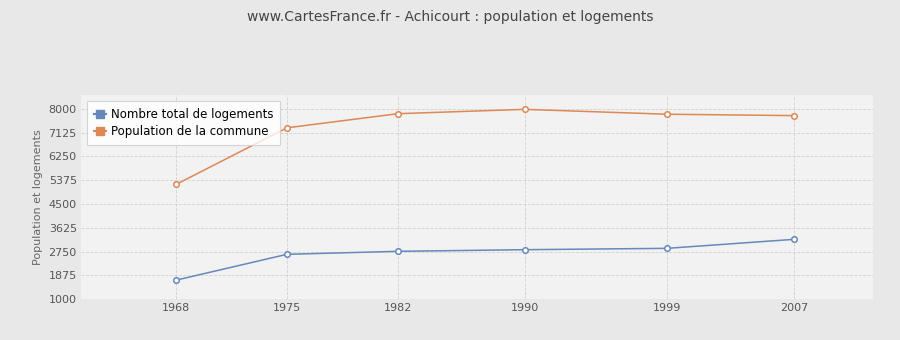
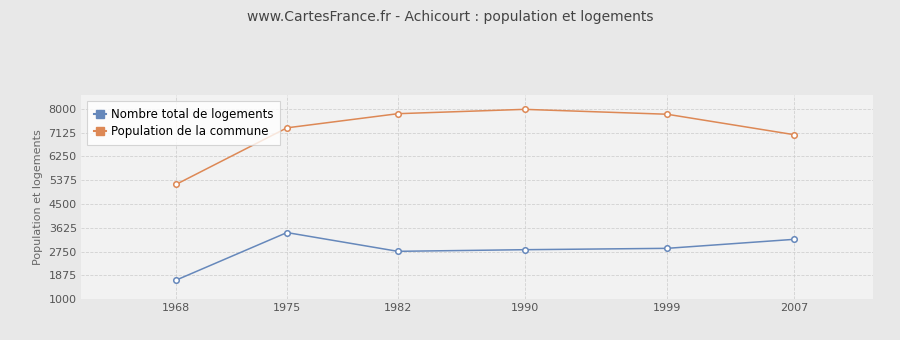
Nombre total de logements/1975: 2650 -> 3450
Population de la commune/2007: 7750 -> 7050
